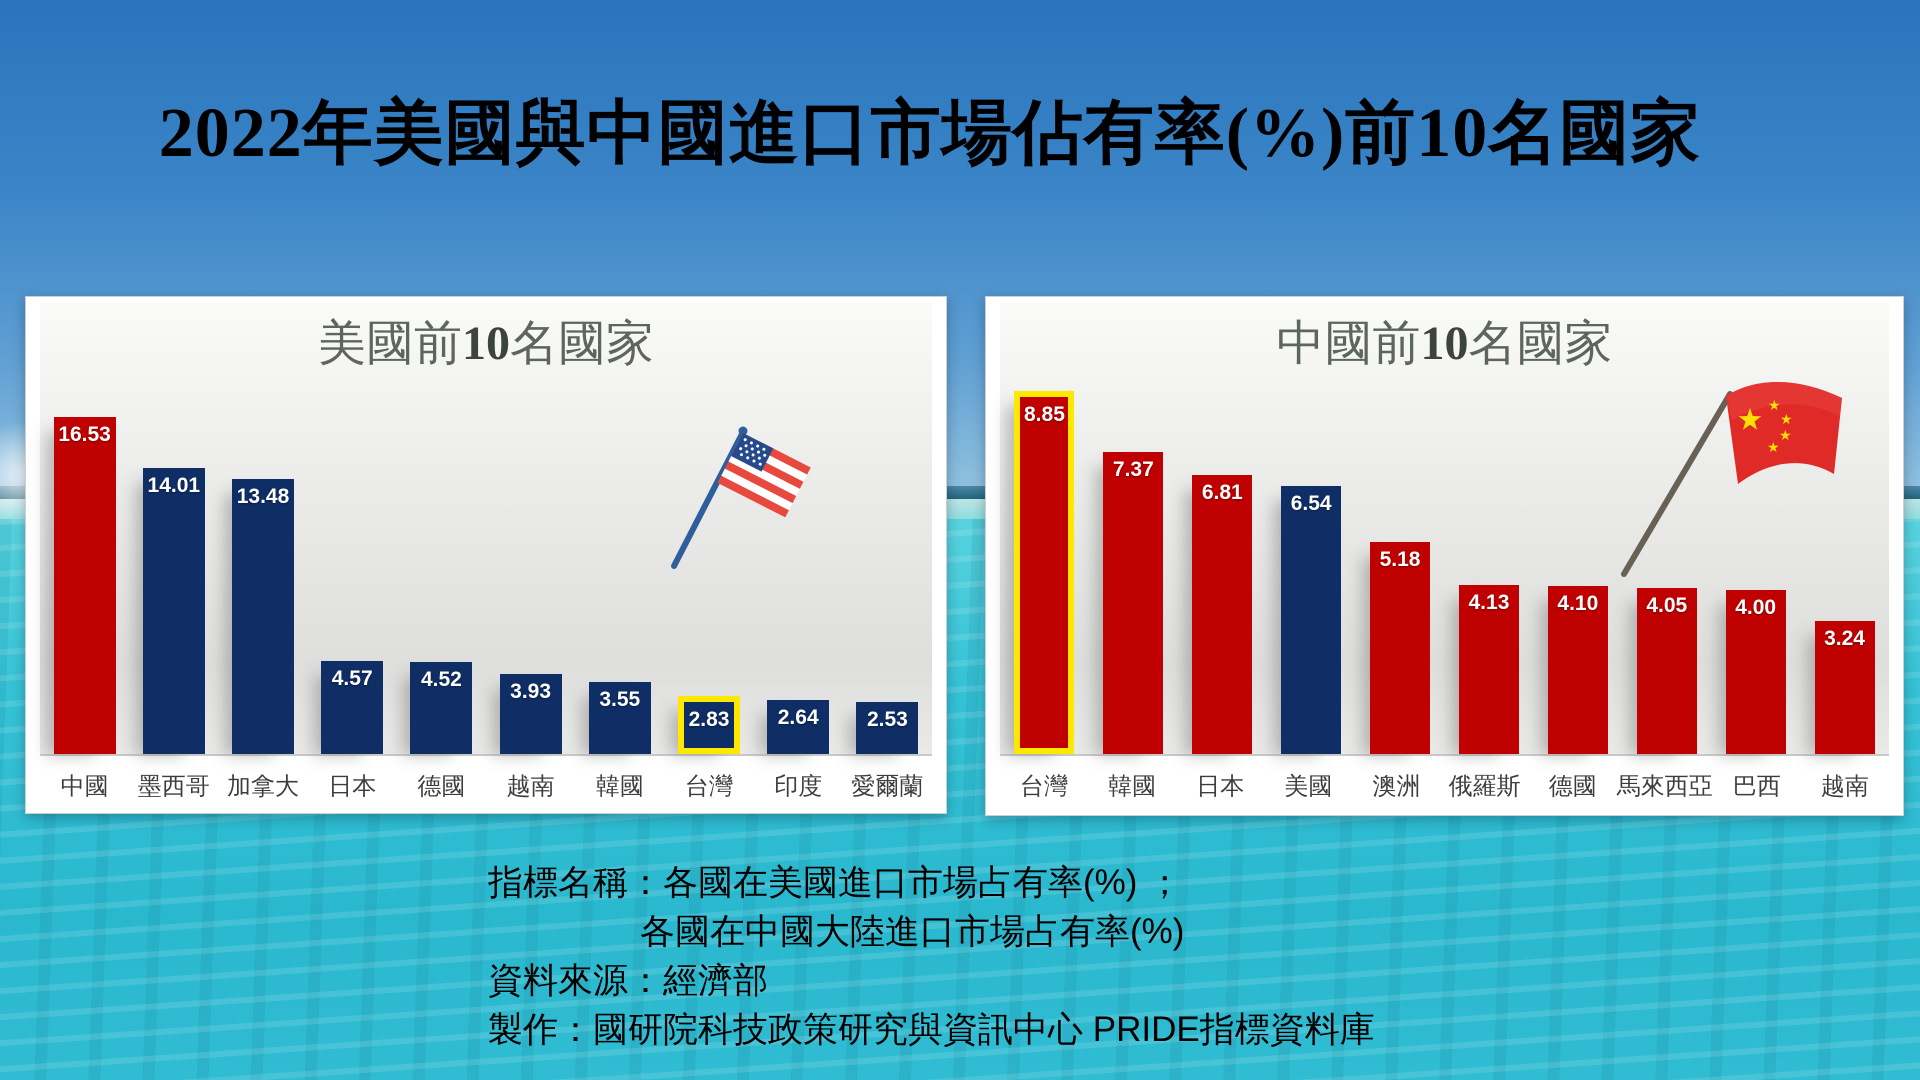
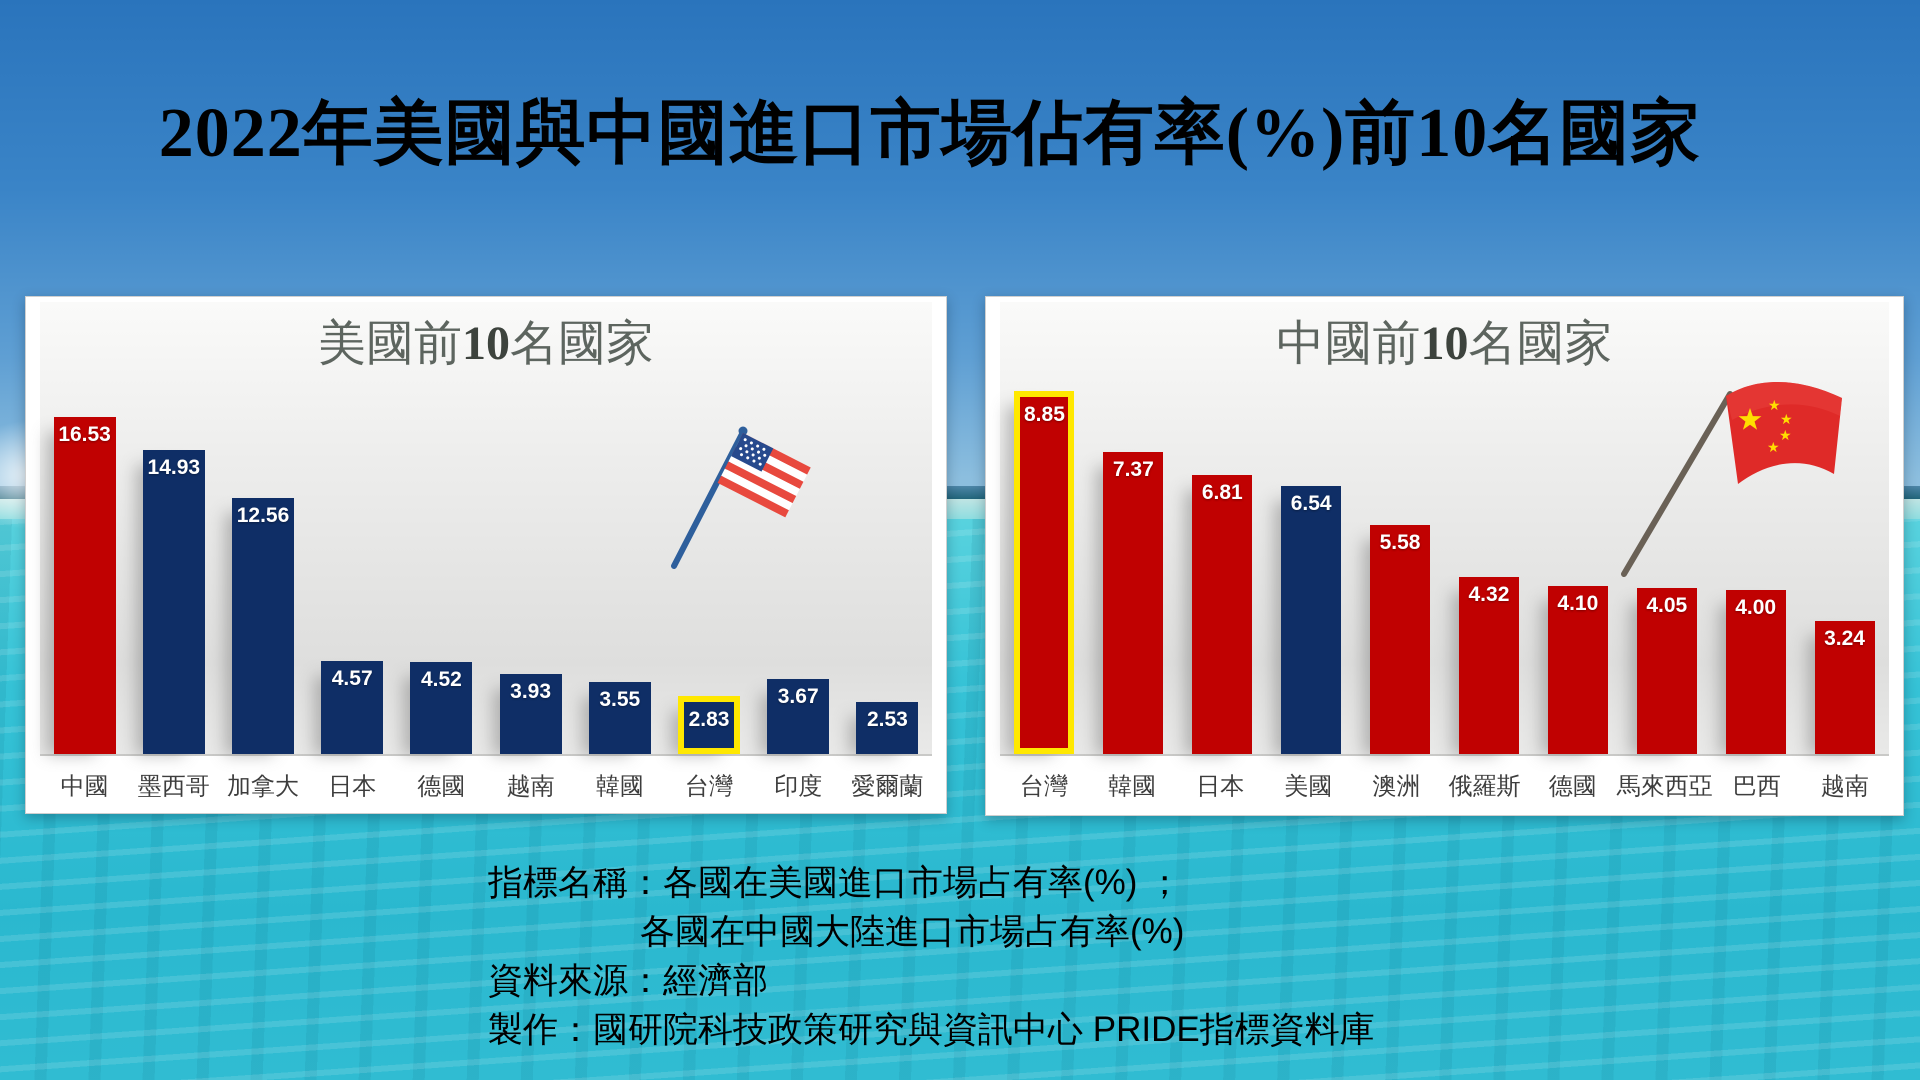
美國前10名國家/墨西哥: 14.01 -> 14.93
美國前10名國家/加拿大: 13.48 -> 12.56
美國前10名國家/印度: 2.64 -> 3.67
中國前10名國家/澳洲: 5.18 -> 5.58
中國前10名國家/俄羅斯: 4.13 -> 4.32
